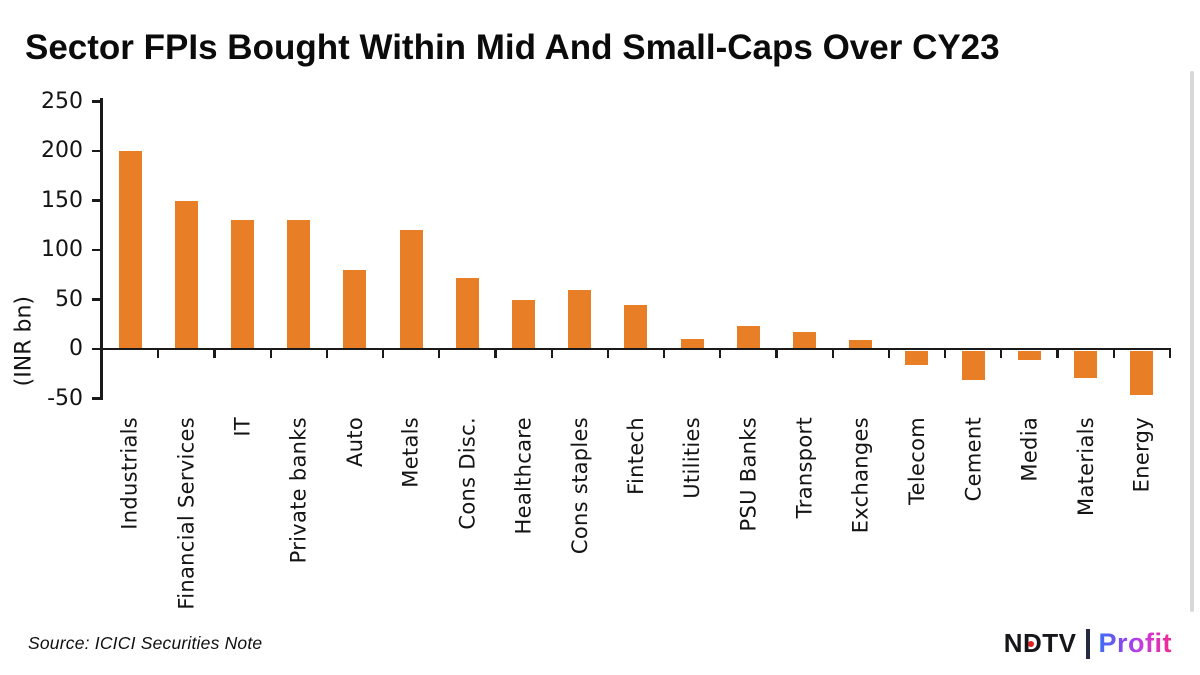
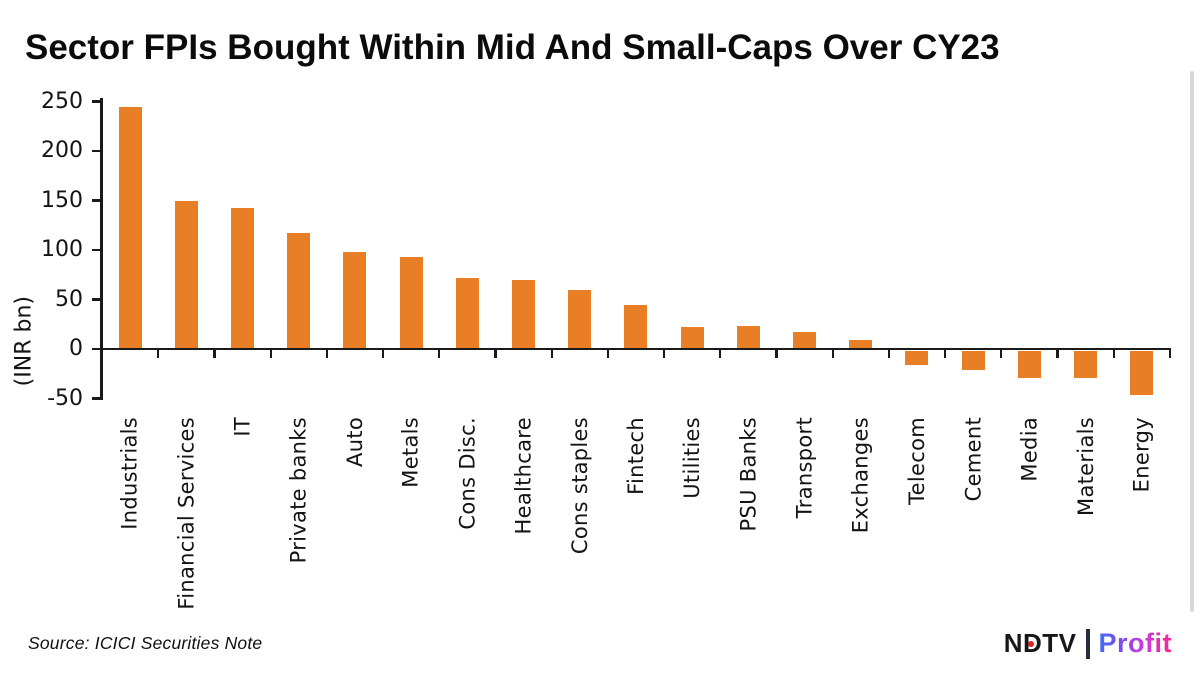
Industrials: 200 -> 240
IT: 130 -> 140
Private banks: 130 -> 120
Auto: 80 -> 100
Metals: 120 -> 90
Healthcare: 50 -> 70
Utilities: 10 -> 20
Cement: -30 -> -20
Media: -10 -> -30
